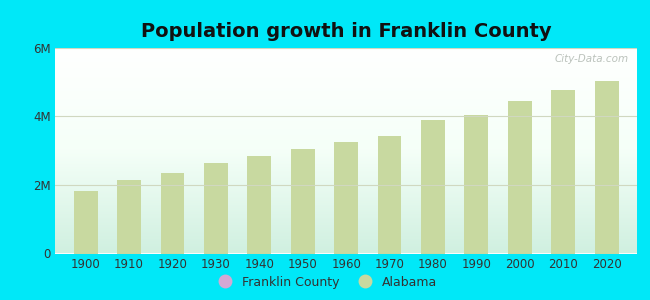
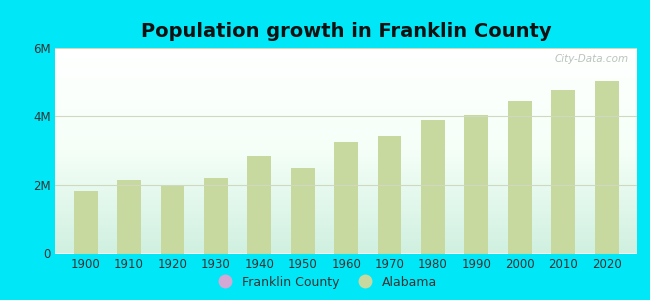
1920: 2.35M -> 2.00M
1930: 2.65M -> 2.20M
1950: 3.06M -> 2.50M
